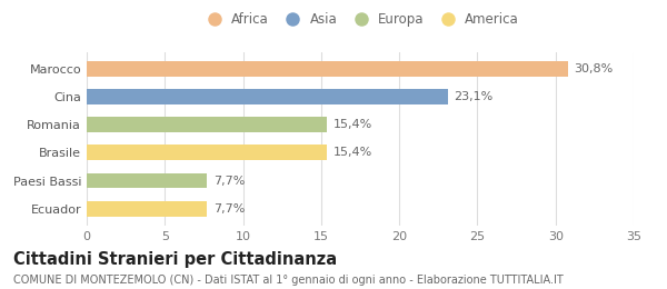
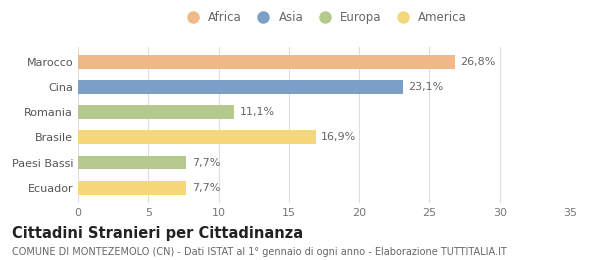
Marocco: 30,8% -> 26,8%
Romania: 15,4% -> 11,1%
Brasile: 15,4% -> 16,9%
